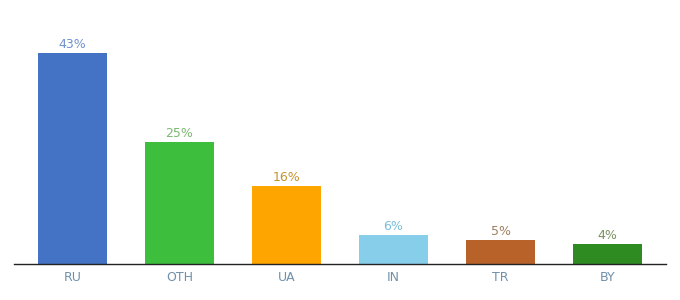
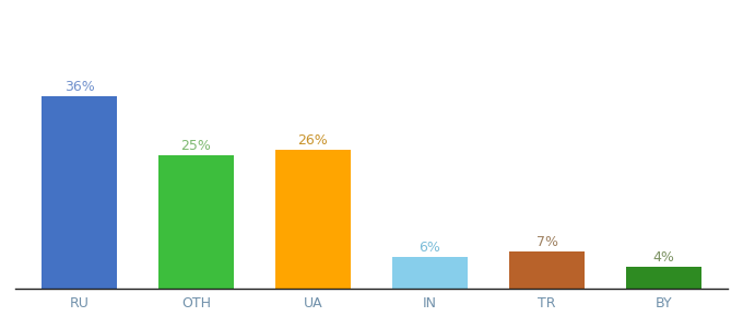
RU: 43% -> 36%
UA: 16% -> 26%
TR: 5% -> 7%
